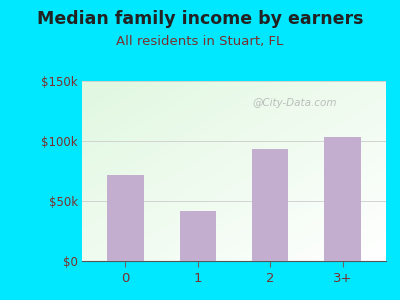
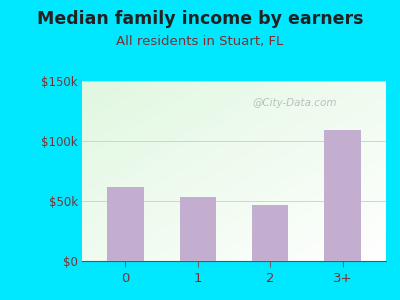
0: $72k -> $62k
1: $42k -> $53k
2: $93k -> $47k
3+: $103k -> $109k
